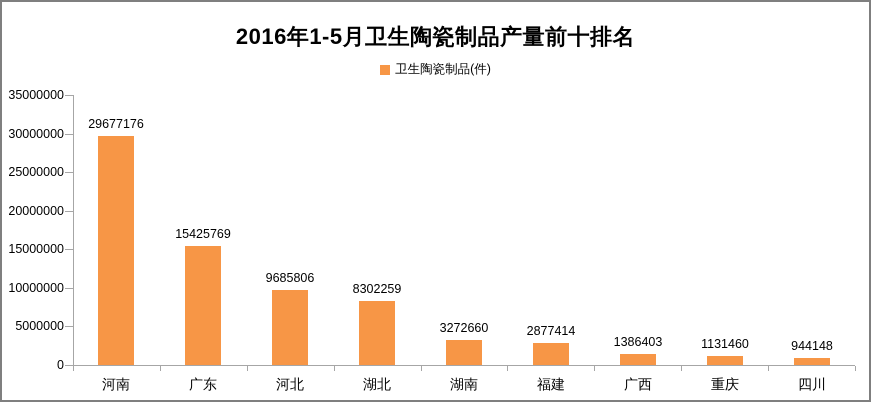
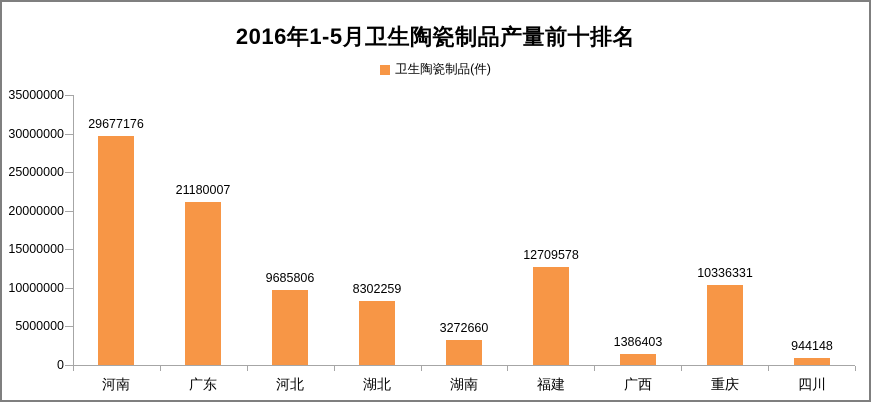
广东: 15425769 -> 21180007
福建: 2877414 -> 12709578
重庆: 1131460 -> 10336331
